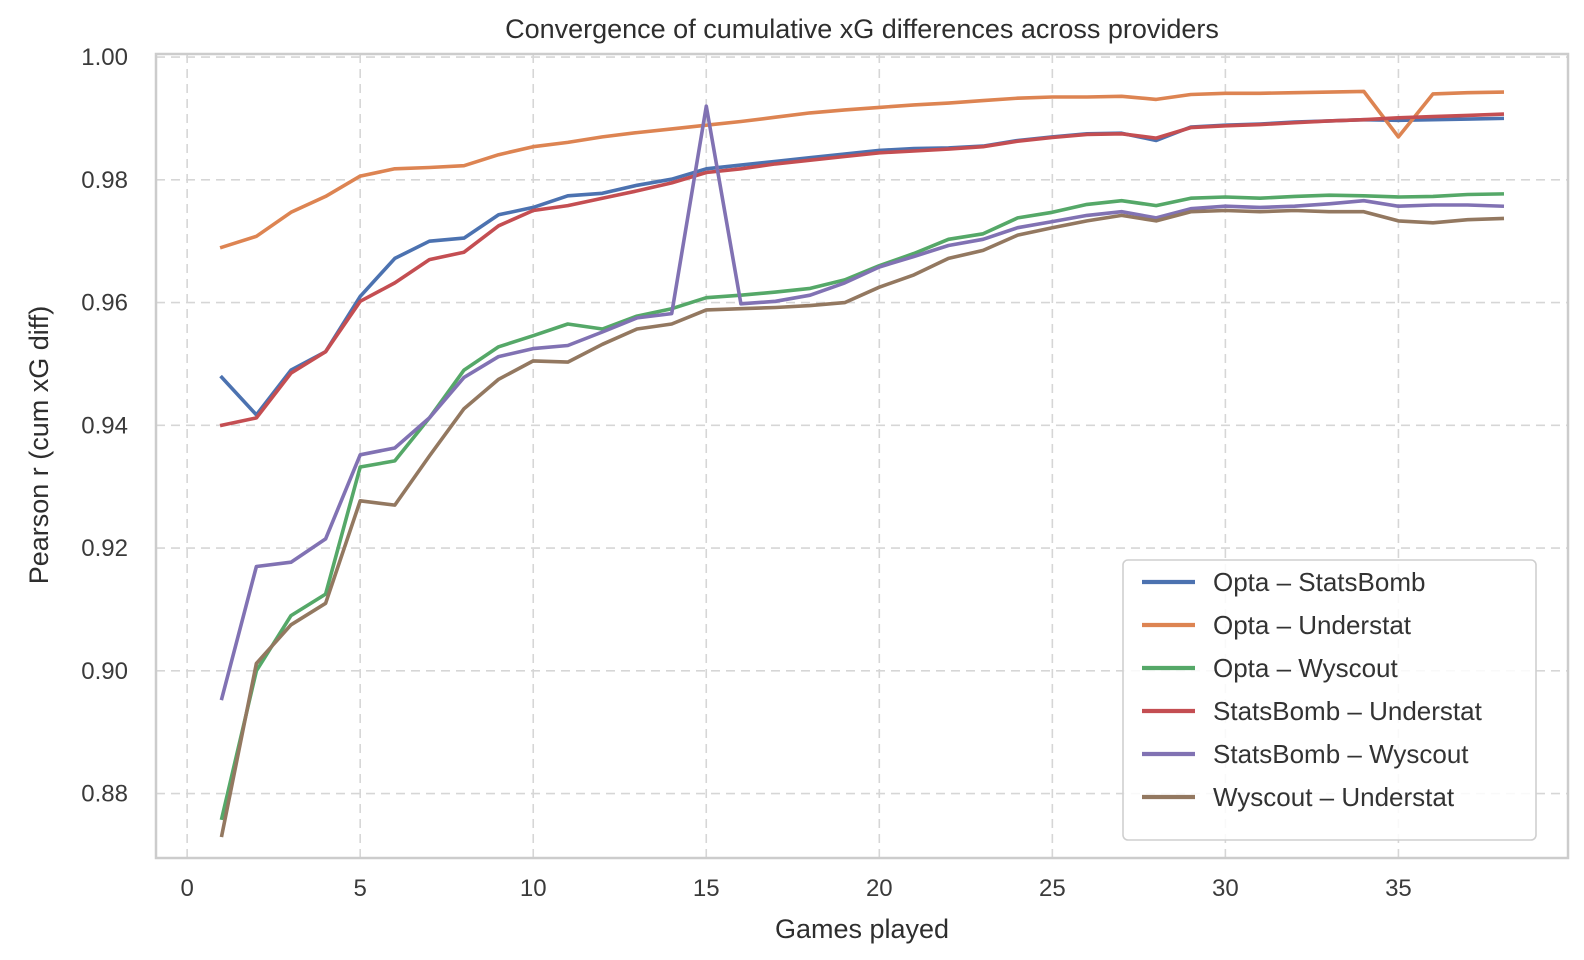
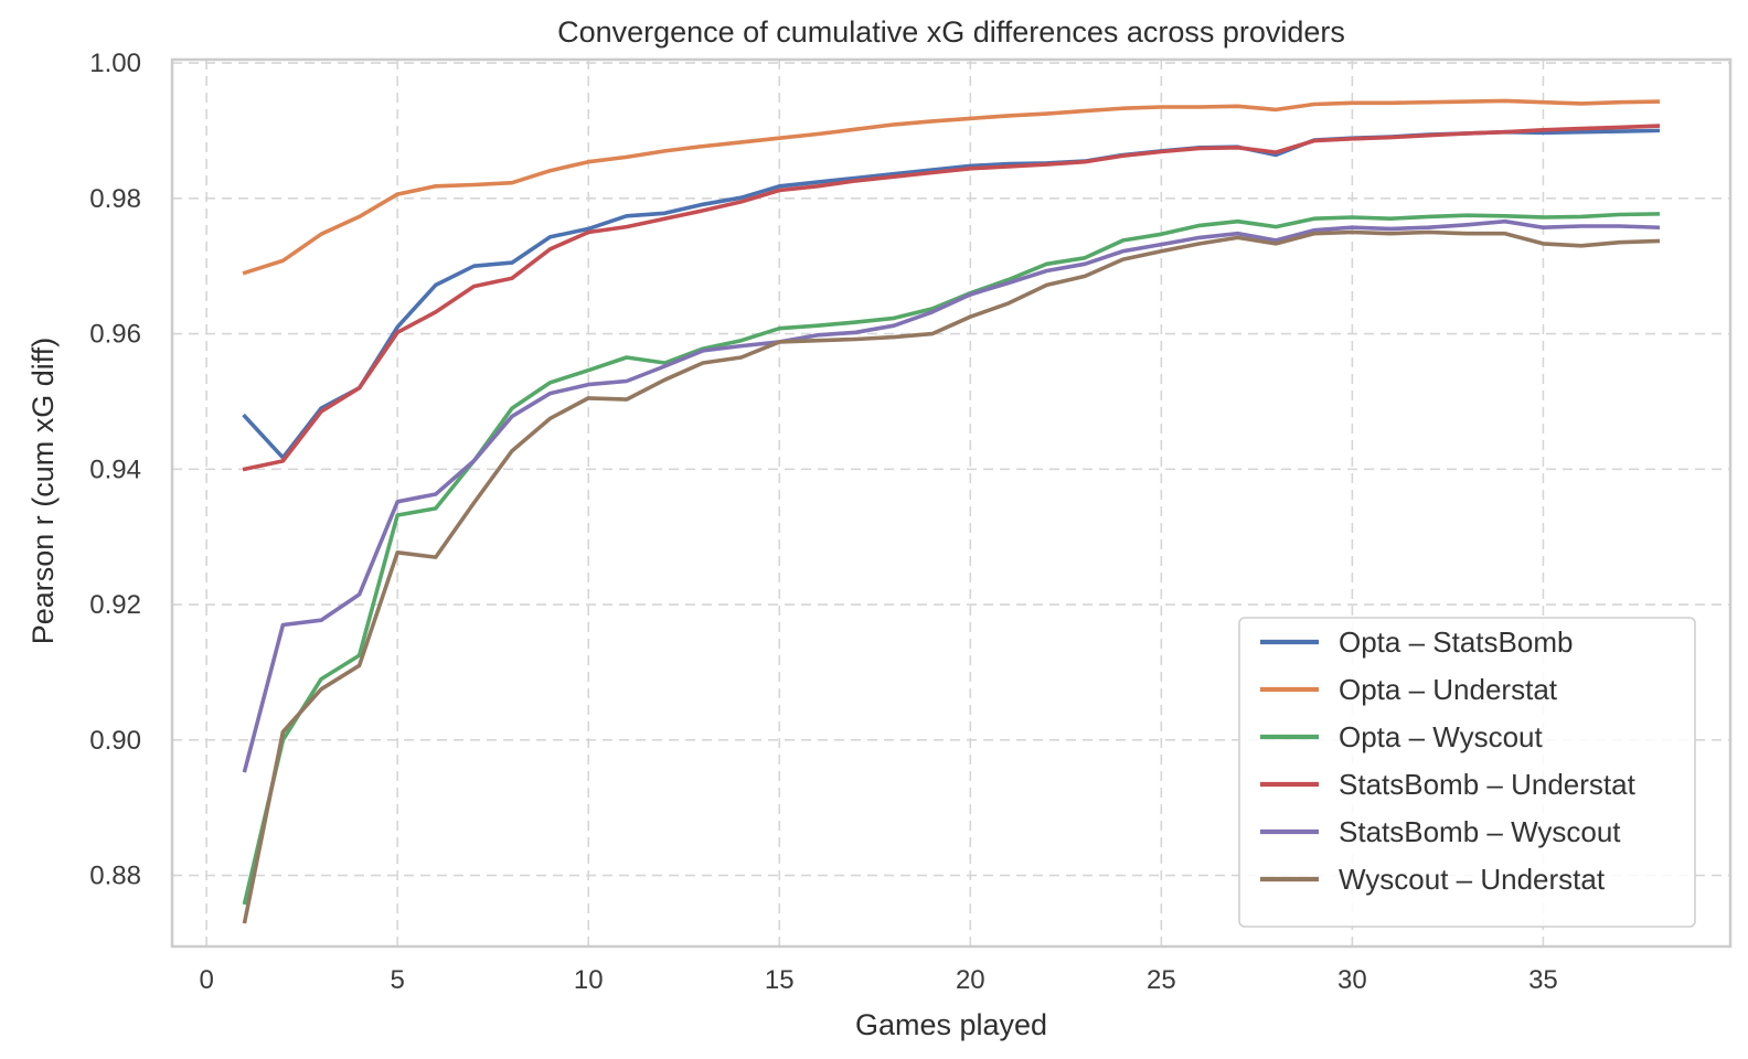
StatsBomb – Wyscout/15: 0.992 -> 0.959
Opta – Understat/35: 0.987 -> 0.994
